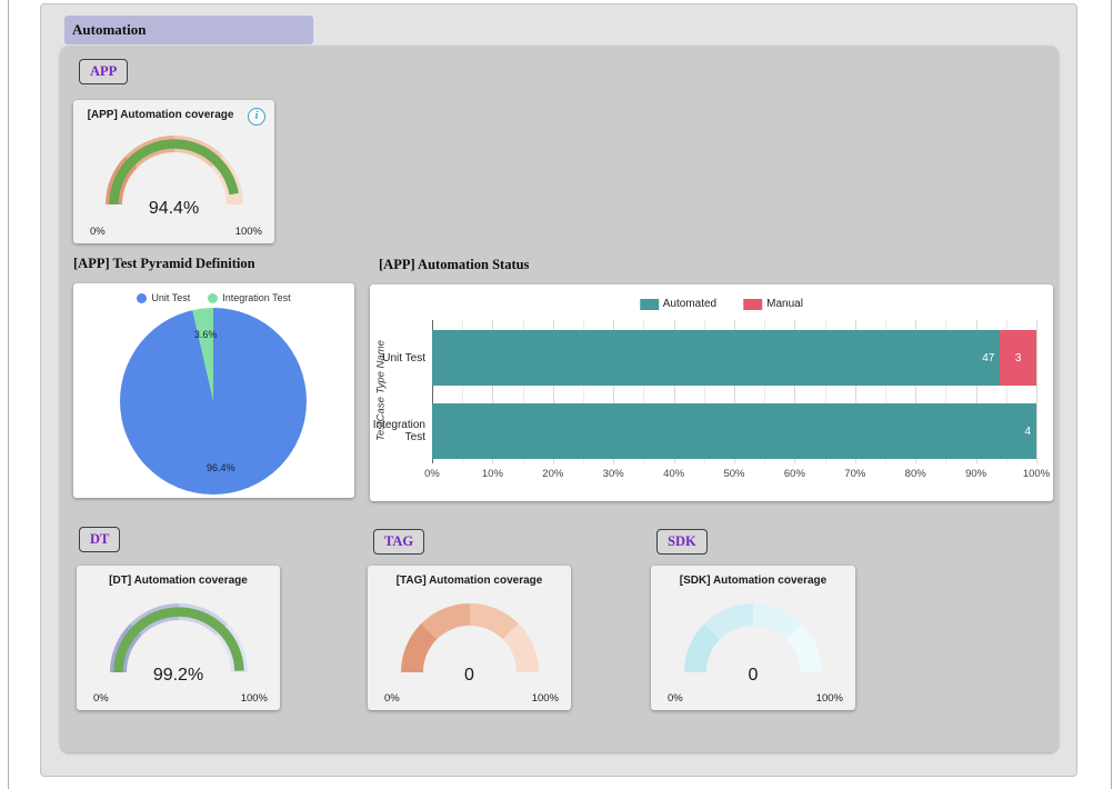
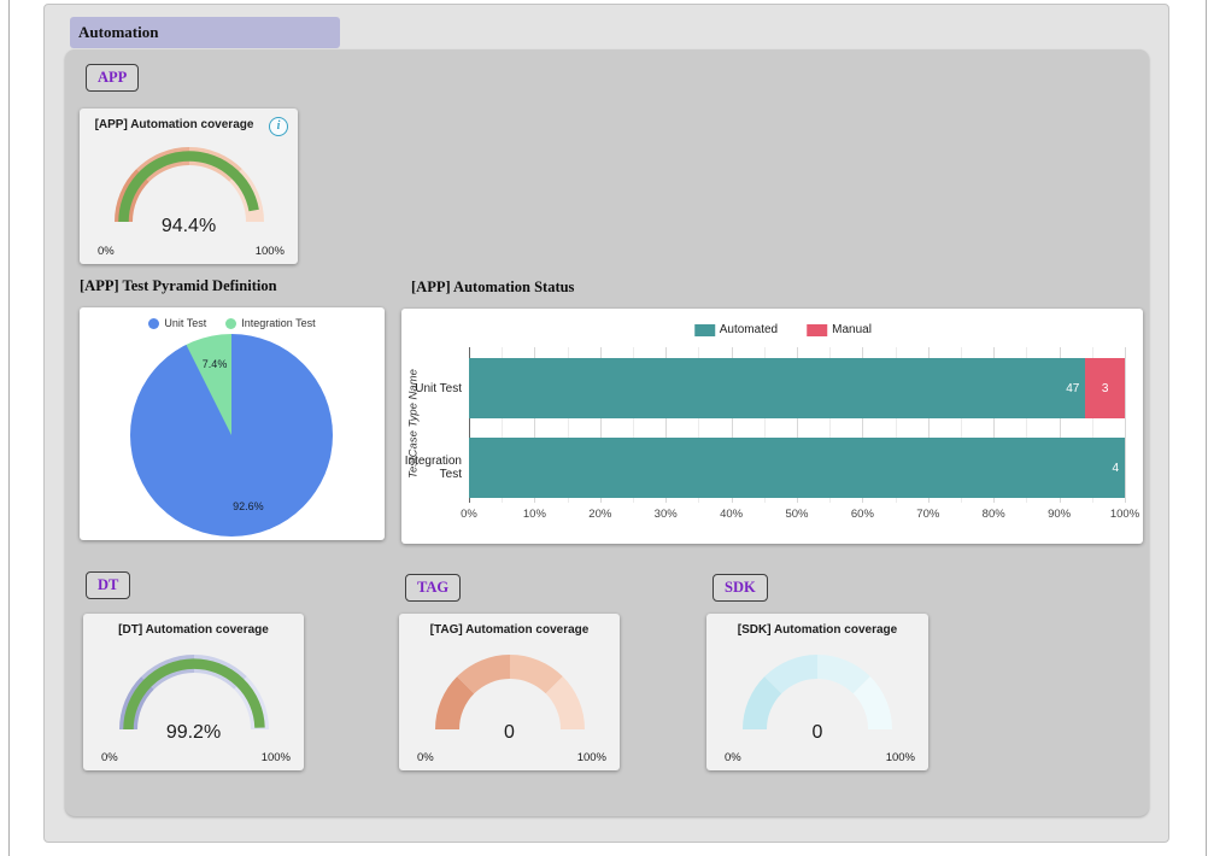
[APP] Test Pyramid Definition/Unit Test: 96.4% -> 92.6%
[APP] Test Pyramid Definition/Integration Test: 3.6% -> 7.4%
